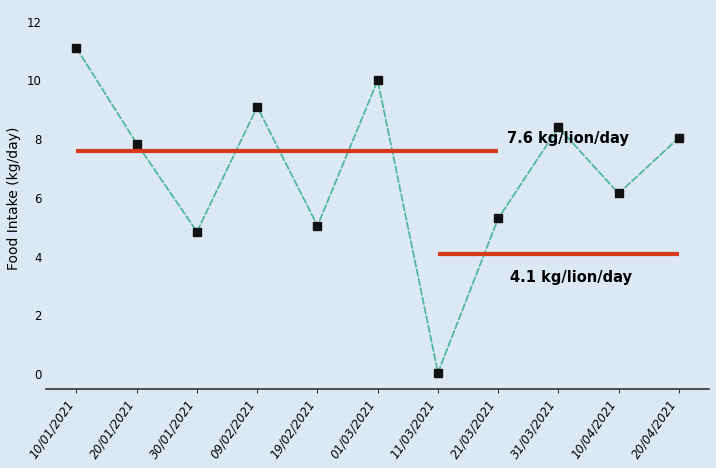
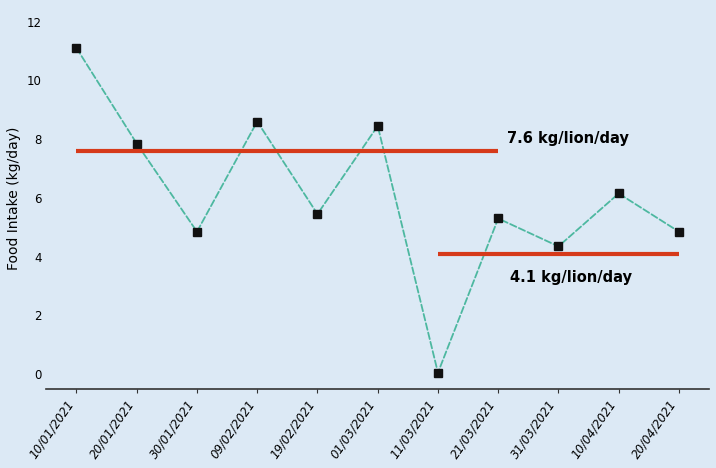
09/02/2021: 9.10 -> 8.60
19/02/2021: 5.05 -> 5.45
01/03/2021: 10.00 -> 8.45
31/03/2021: 8.40 -> 4.35
20/04/2021: 8.05 -> 4.85
